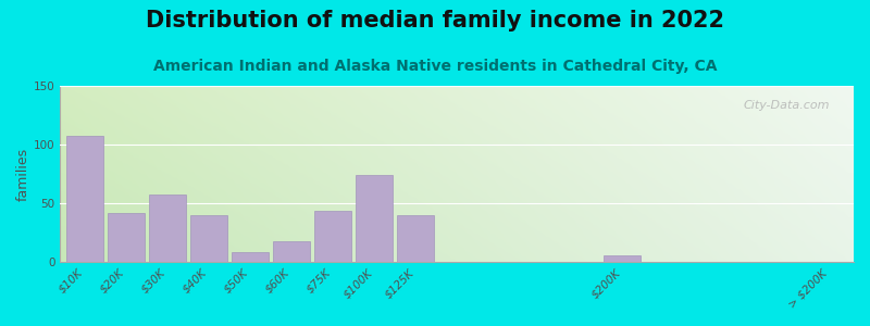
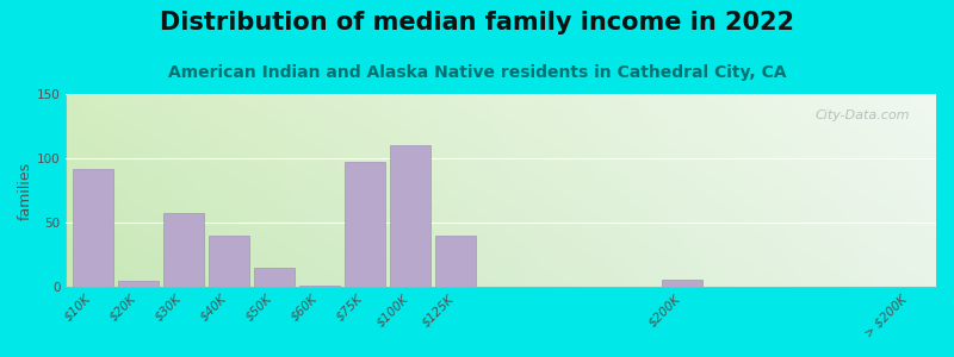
$10K: 107 -> 92
$20K: 42 -> 5
$50K: 8 -> 15
$60K: 18 -> 1
$75K: 44 -> 97
$100K: 74 -> 110
